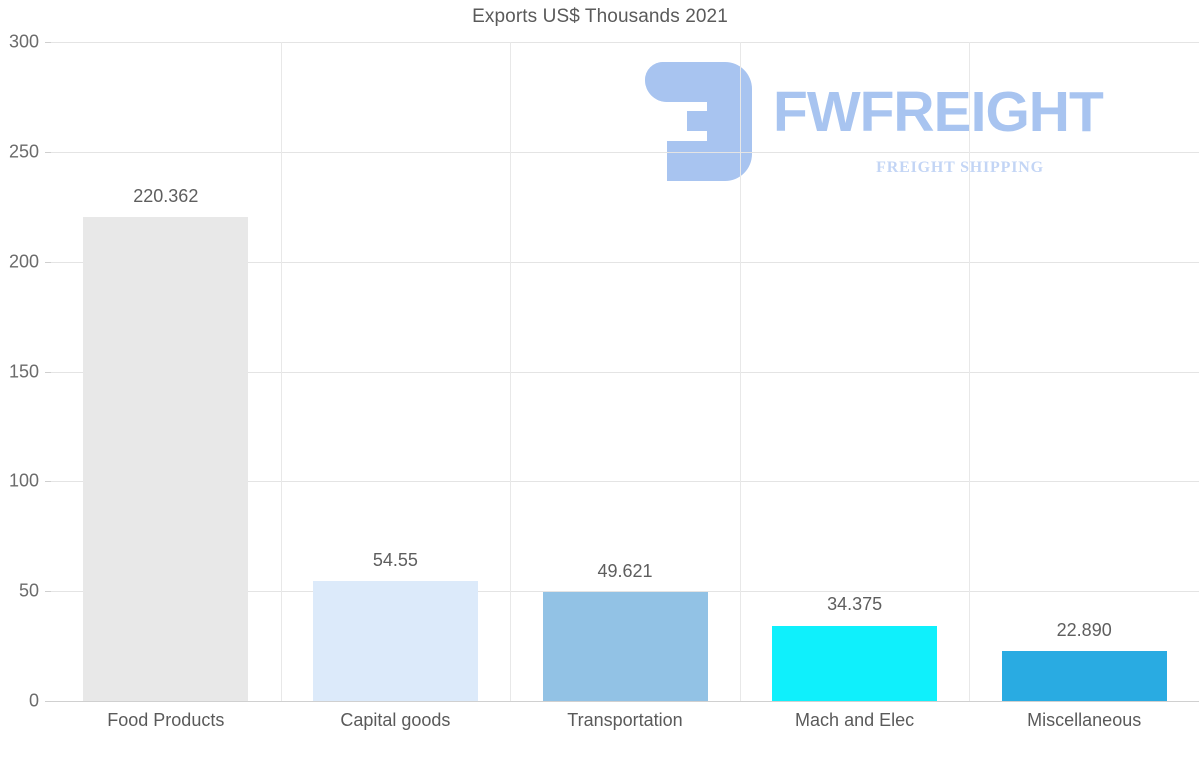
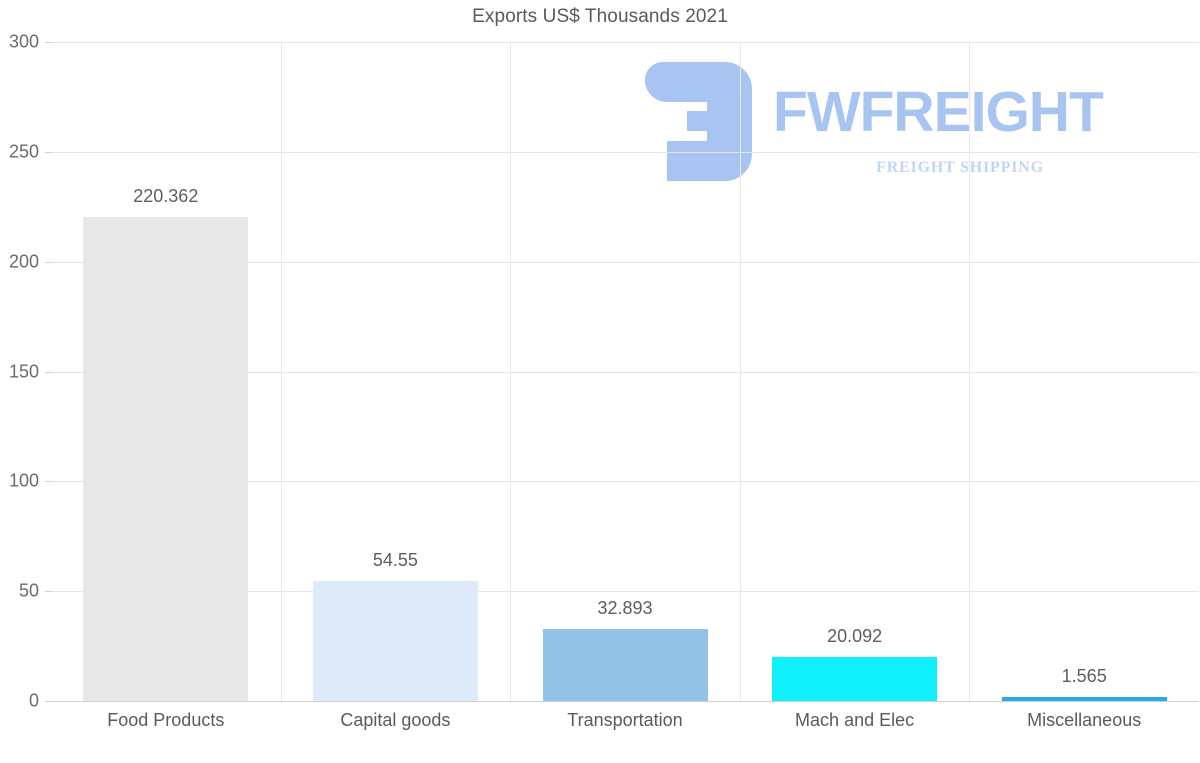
Transportation: 49.621 -> 32.893
Mach and Elec: 34.375 -> 20.092
Miscellaneous: 22.890 -> 1.565
